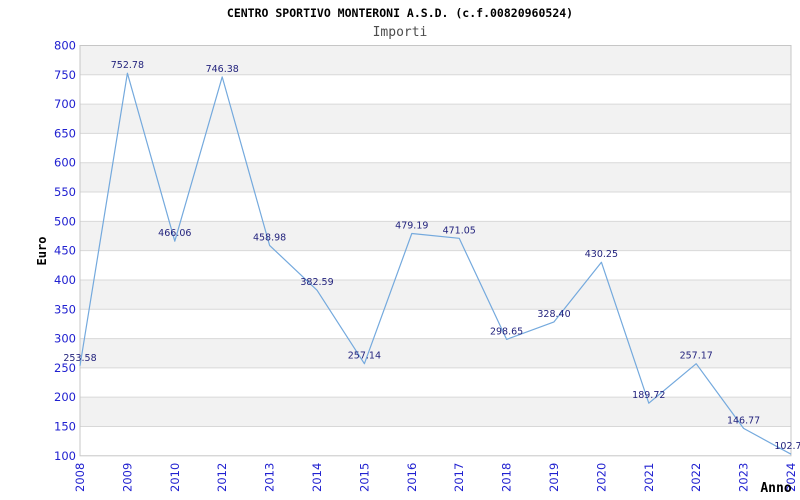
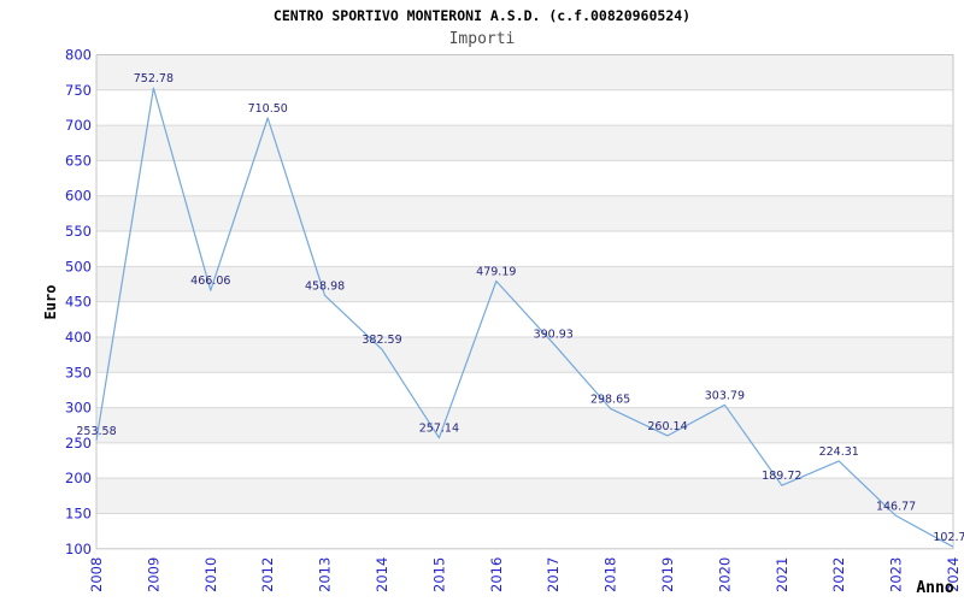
2012: 746.38 -> 710.50
2017: 471.05 -> 390.93
2019: 328.40 -> 260.14
2020: 430.25 -> 303.79
2022: 257.17 -> 224.31
